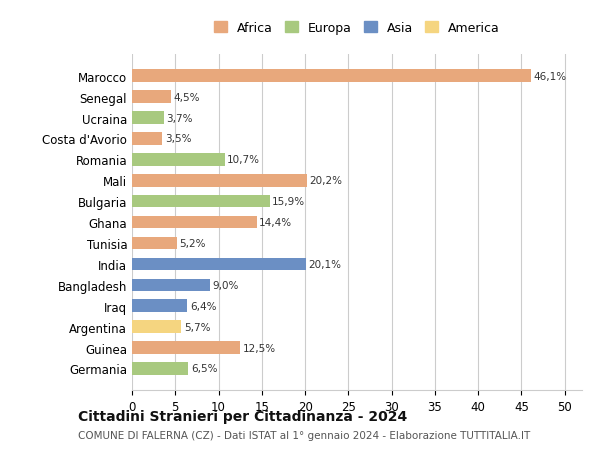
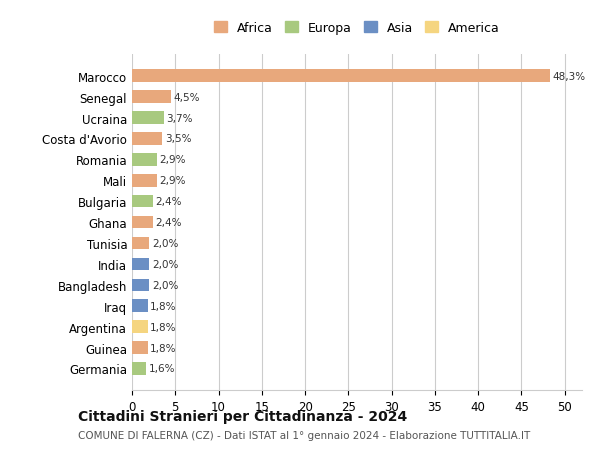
Marocco: 46,1% -> 48,3%
Romania: 10,7% -> 2,9%
Mali: 20,2% -> 2,9%
Bulgaria: 15,9% -> 2,4%
Ghana: 14,4% -> 2,4%
Tunisia: 5,2% -> 2,0%
India: 20,1% -> 2,0%
Bangladesh: 9,0% -> 2,0%
Iraq: 6,4% -> 1,8%
Argentina: 5,7% -> 1,8%
Guinea: 12,5% -> 1,8%
Germania: 6,5% -> 1,6%
